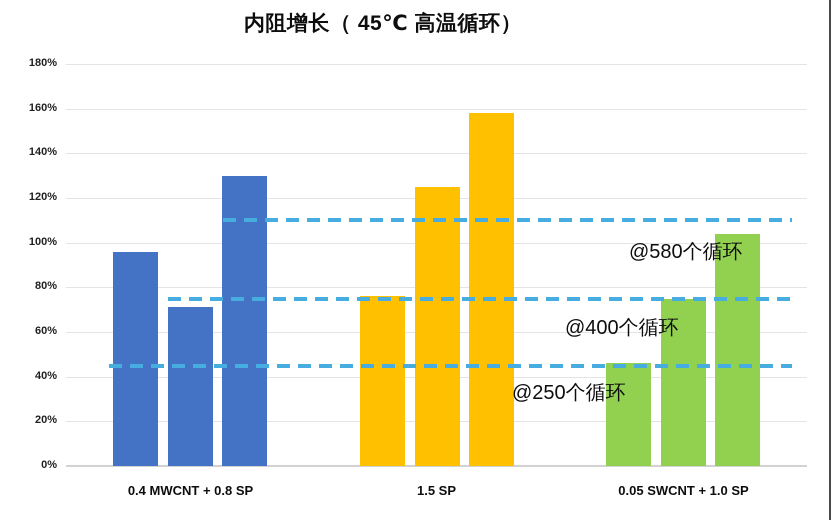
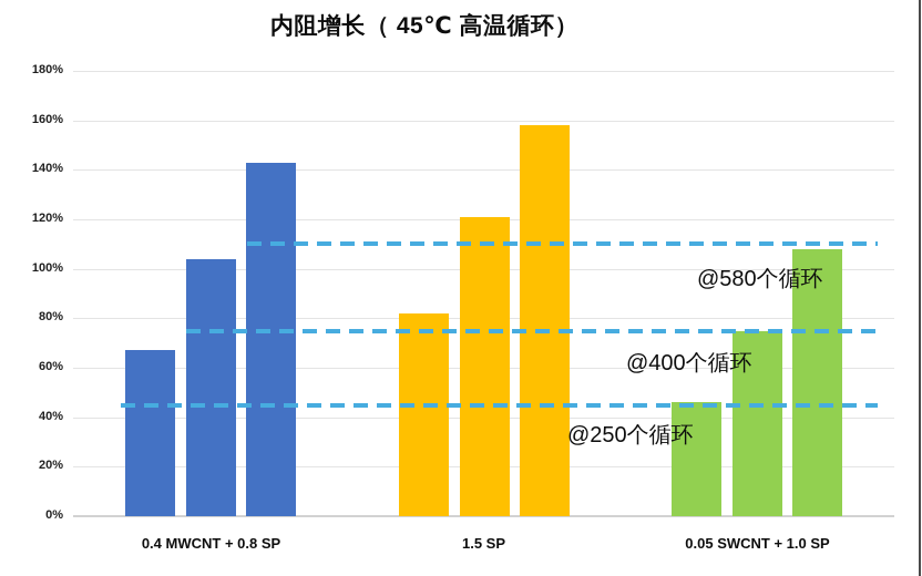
@250个循环/0.4 MWCNT + 0.8 SP: 96% -> 67%
@400个循环/0.4 MWCNT + 0.8 SP: 71% -> 104%
@580个循环/0.4 MWCNT + 0.8 SP: 130% -> 143%
@250个循环/1.5 SP: 76% -> 82%
@400个循环/1.5 SP: 125% -> 121%
@580个循环/0.05 SWCNT + 1.0 SP: 104% -> 108%
